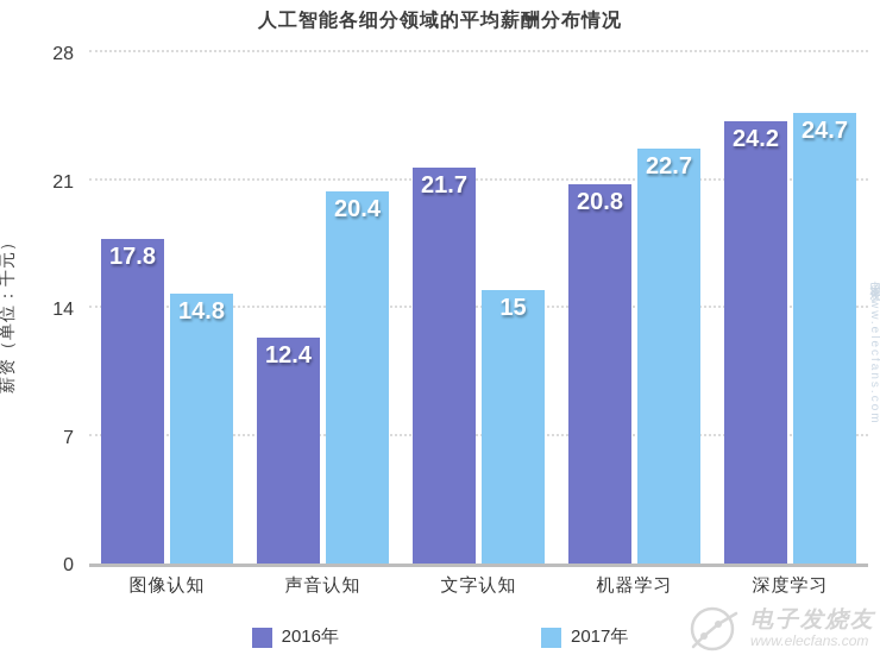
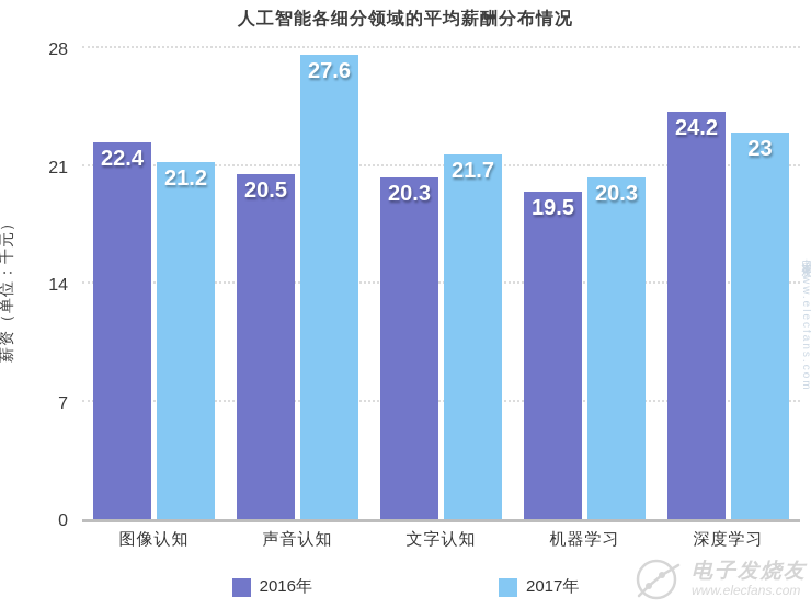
2016年/图像认知: 17.8 -> 22.4
2017年/图像认知: 14.8 -> 21.2
2016年/声音认知: 12.4 -> 20.5
2017年/声音认知: 20.4 -> 27.6
2016年/文字认知: 21.7 -> 20.3
2017年/文字认知: 15 -> 21.7
2016年/机器学习: 20.8 -> 19.5
2017年/机器学习: 22.7 -> 20.3
2017年/深度学习: 24.7 -> 23
